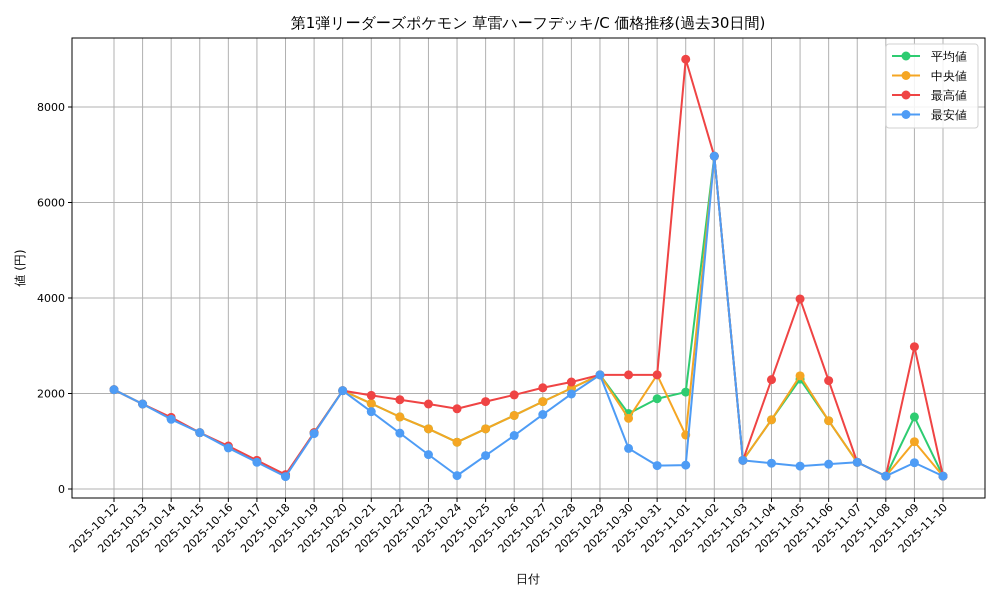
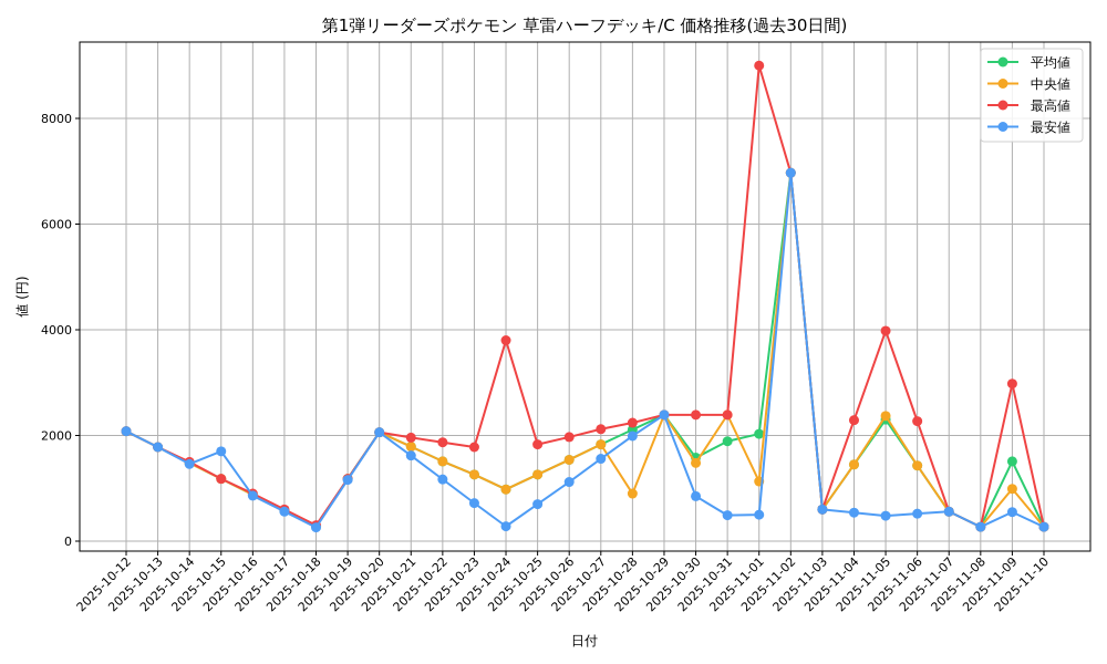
最安値/2025-10-15: 1200 -> 1700
最高値/2025-10-24: 1700 -> 3800
中央値/2025-10-28: 2100 -> 900
